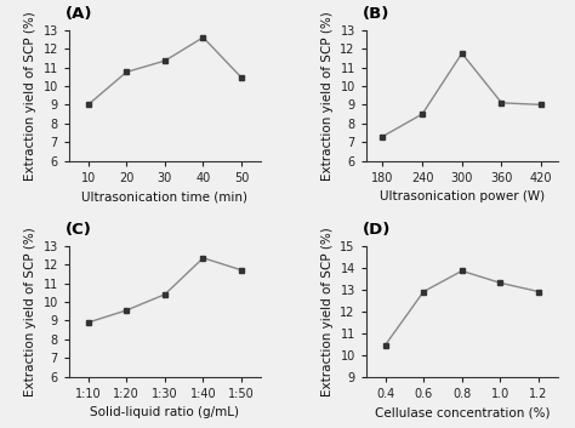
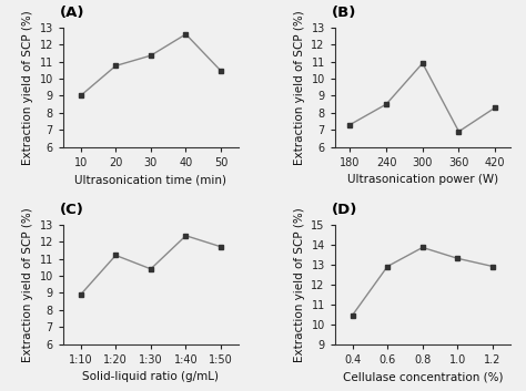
300: 11.8 -> 10.9
360: 9.1 -> 6.9
420: 9.0 -> 8.3
1:20: 9.6 -> 11.2
